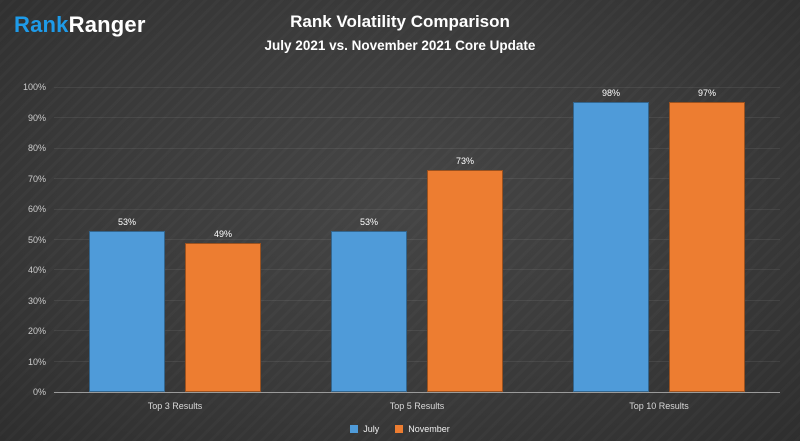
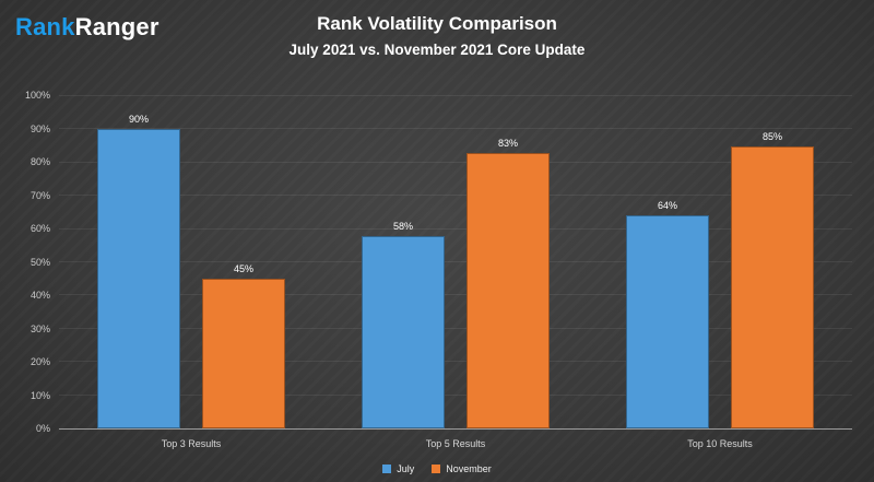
July/Top 3 Results: 53% -> 90%
November/Top 3 Results: 49% -> 45%
July/Top 5 Results: 53% -> 58%
November/Top 5 Results: 73% -> 83%
July/Top 10 Results: 98% -> 64%
November/Top 10 Results: 97% -> 85%
